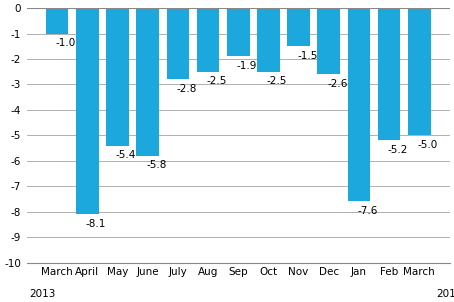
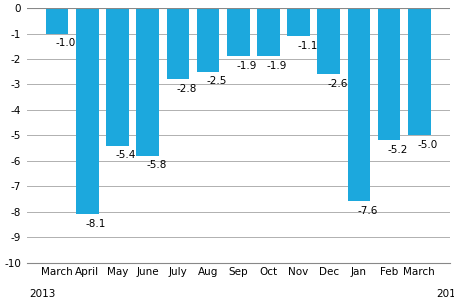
Oct: -2.5 -> -1.9
Nov: -1.5 -> -1.1
